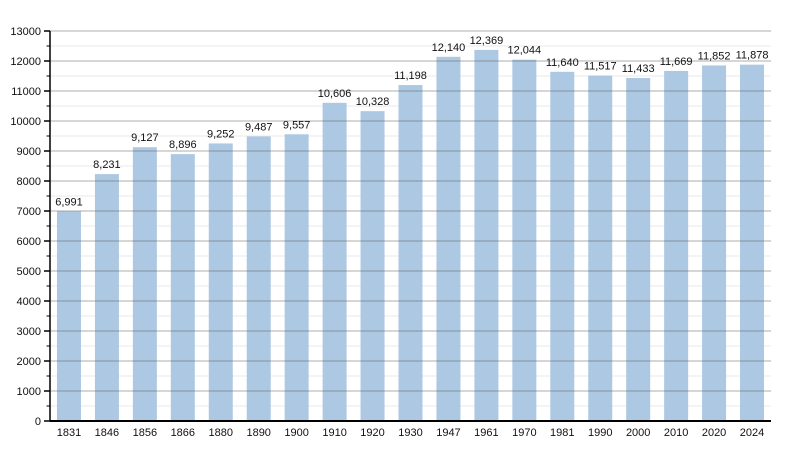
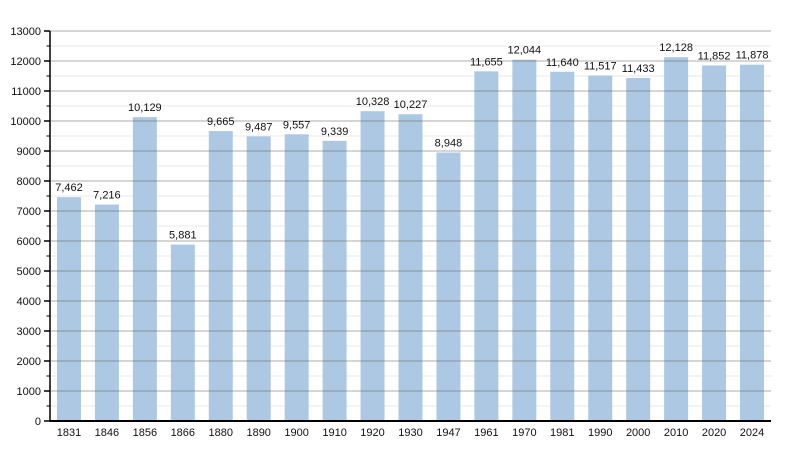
1831: 6,991 -> 7,462
1846: 8,231 -> 7,216
1856: 9,127 -> 10,129
1866: 8,896 -> 5,881
1880: 9,252 -> 9,665
1910: 10,606 -> 9,339
1930: 11,198 -> 10,227
1947: 12,140 -> 8,948
1961: 12,369 -> 11,655
2010: 11,669 -> 12,128
